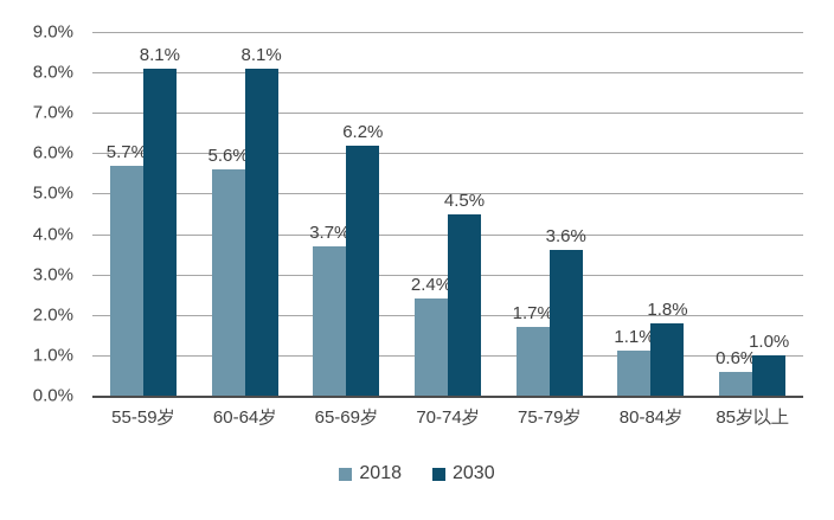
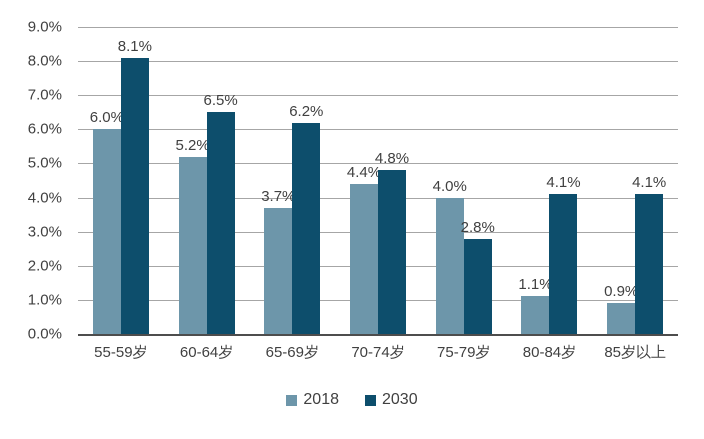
2018/55-59岁: 5.7% -> 6.0%
2018/60-64岁: 5.6% -> 5.2%
2030/60-64岁: 8.1% -> 6.5%
2018/70-74岁: 2.4% -> 4.4%
2030/70-74岁: 4.5% -> 4.8%
2018/75-79岁: 1.7% -> 4.0%
2030/75-79岁: 3.6% -> 2.8%
2030/80-84岁: 1.8% -> 4.1%
2018/85岁以上: 0.6% -> 0.9%
2030/85岁以上: 1.0% -> 4.1%
